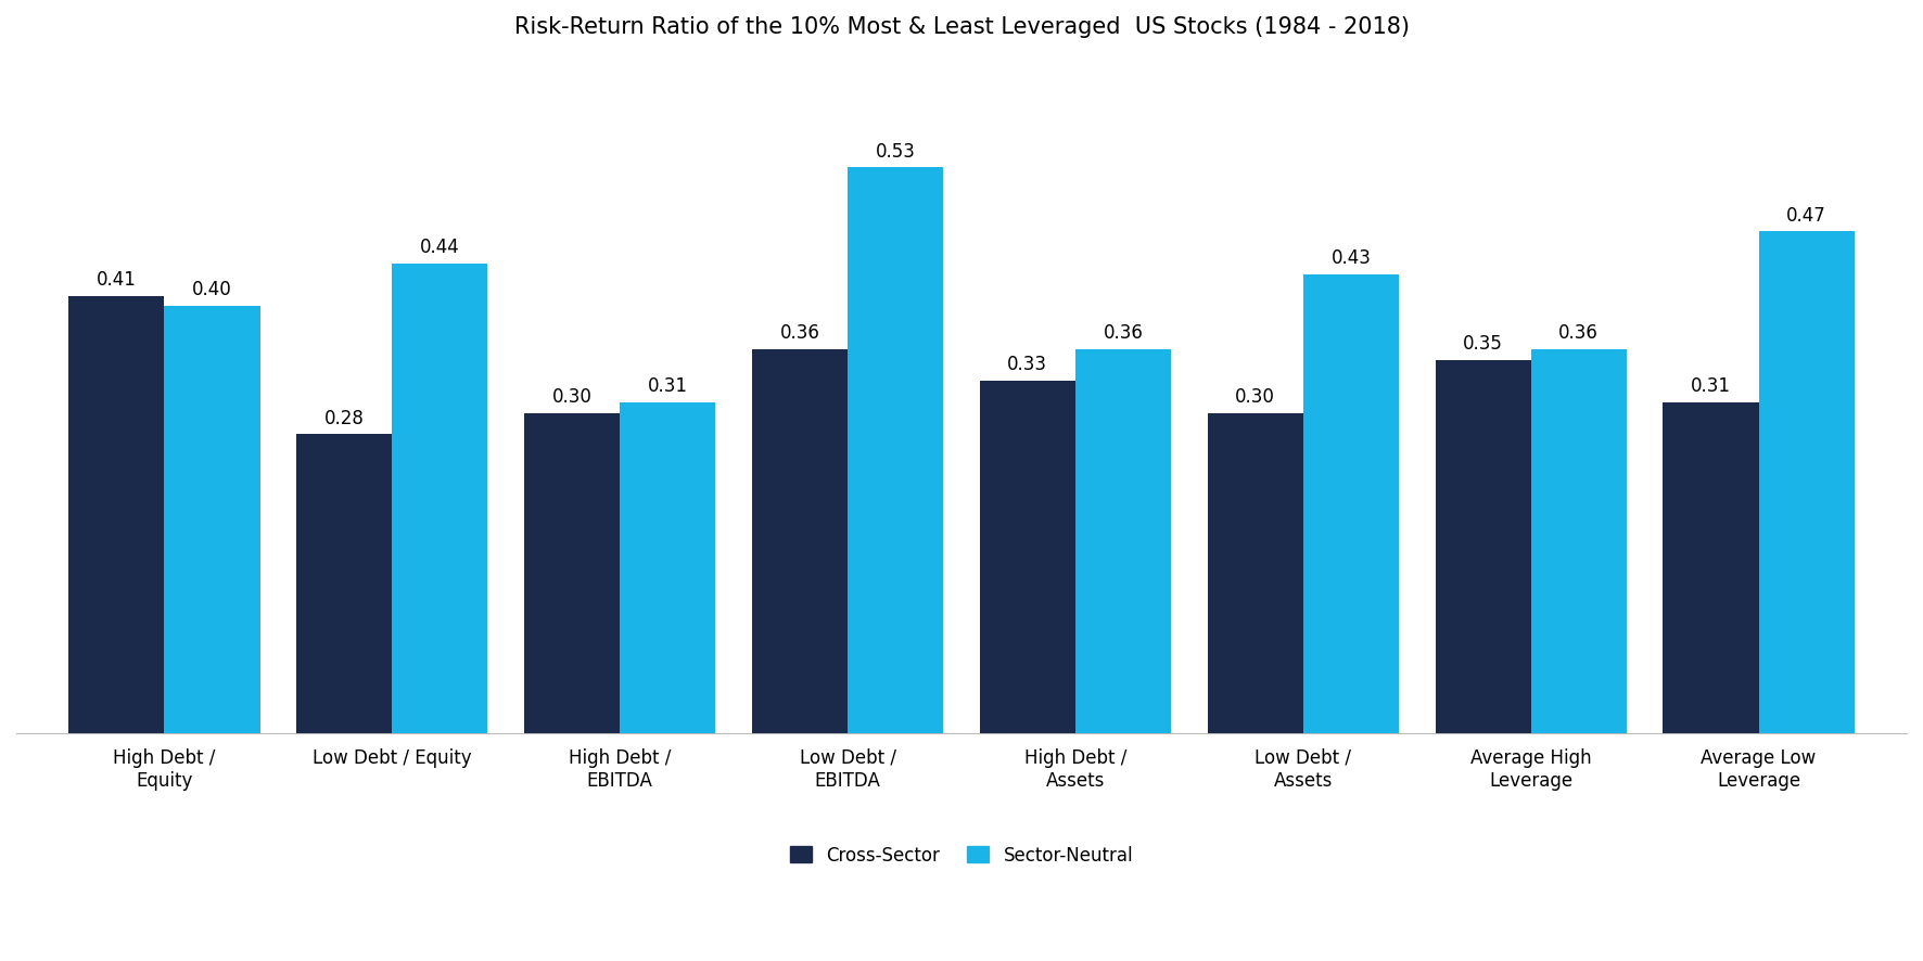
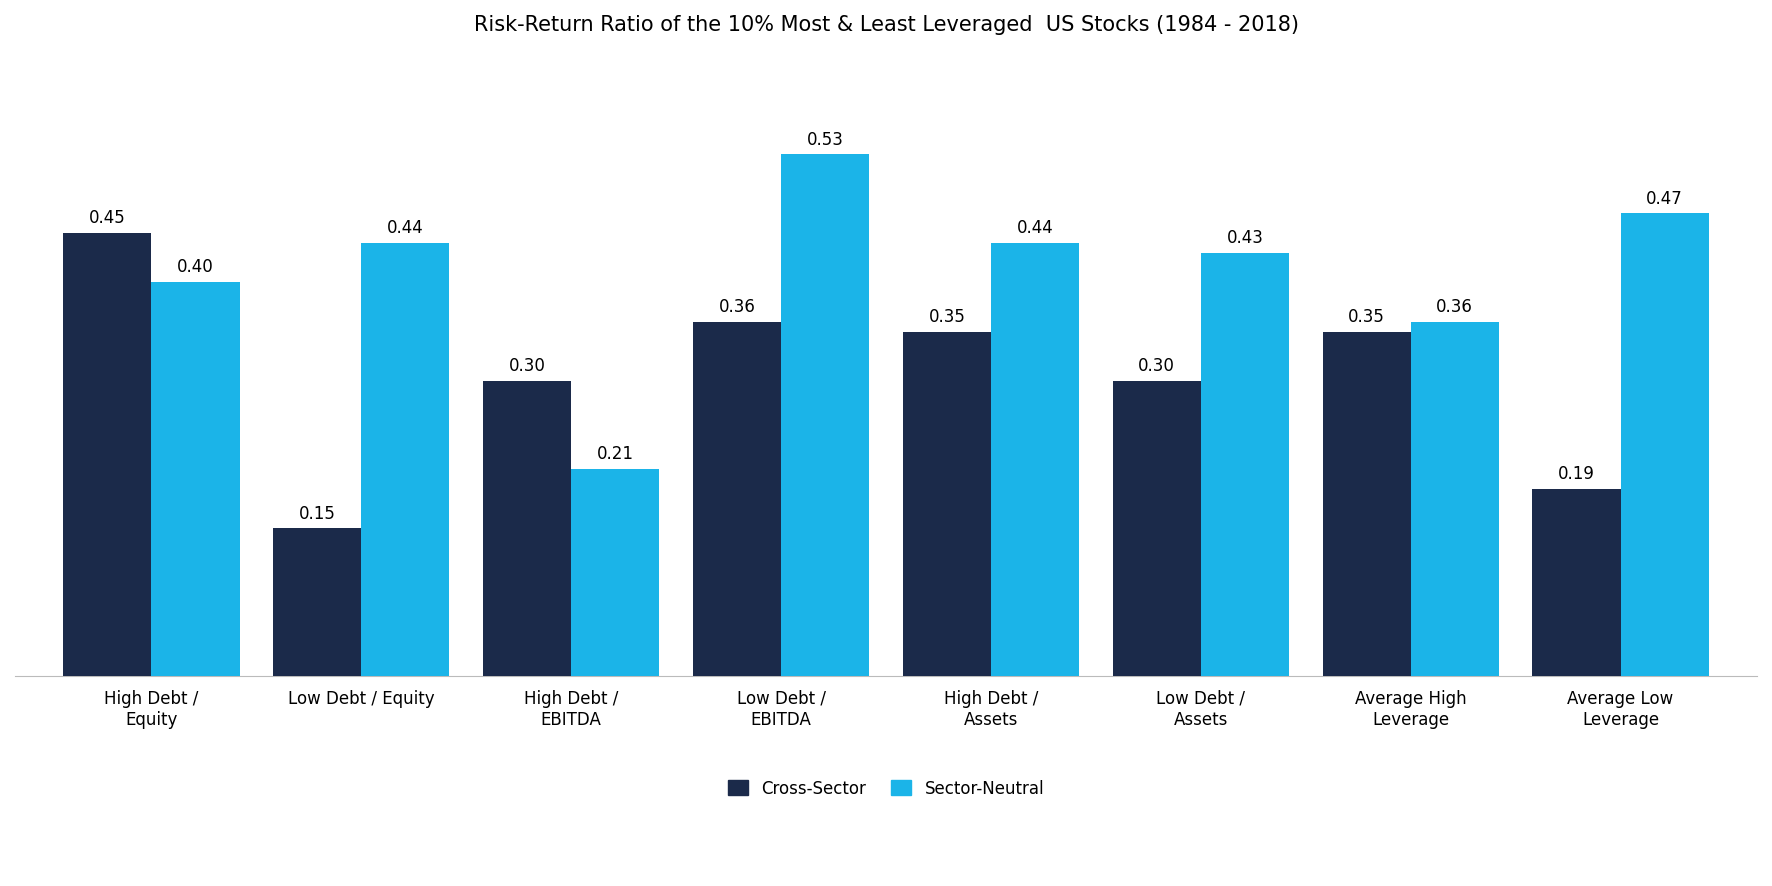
Cross-Sector/High Debt / Equity: 0.41 -> 0.45
Cross-Sector/Low Debt / Equity: 0.28 -> 0.15
Sector-Neutral/High Debt / EBITDA: 0.31 -> 0.21
Cross-Sector/High Debt / Assets: 0.33 -> 0.35
Sector-Neutral/High Debt / Assets: 0.36 -> 0.44
Cross-Sector/Average Low Leverage: 0.31 -> 0.19
